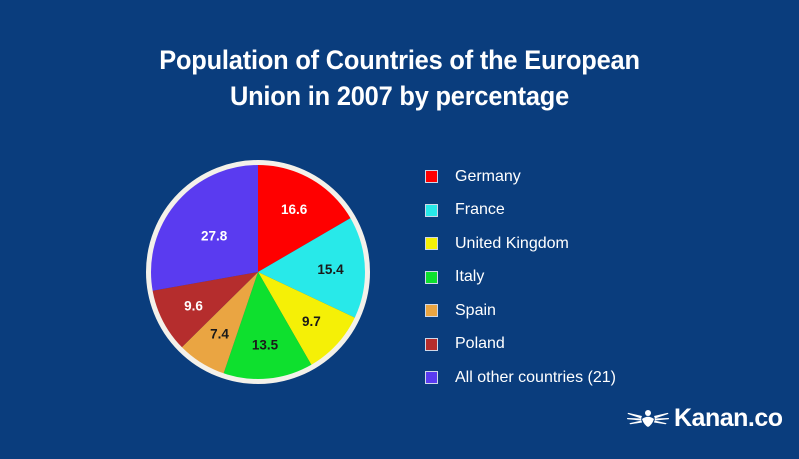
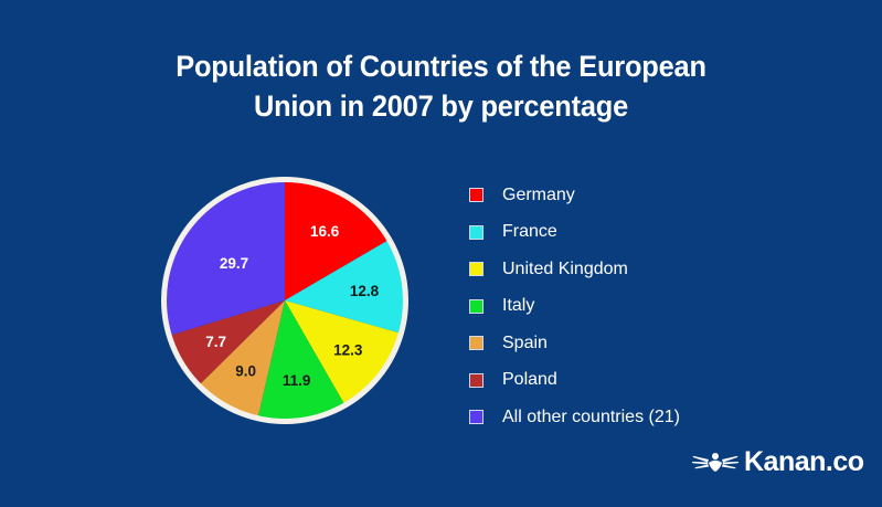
France: 15.4 -> 12.8
United Kingdom: 9.7 -> 12.3
Italy: 13.5 -> 11.9
Spain: 7.4 -> 9.0
Poland: 9.6 -> 7.7
All other countries (21): 27.8 -> 29.7
